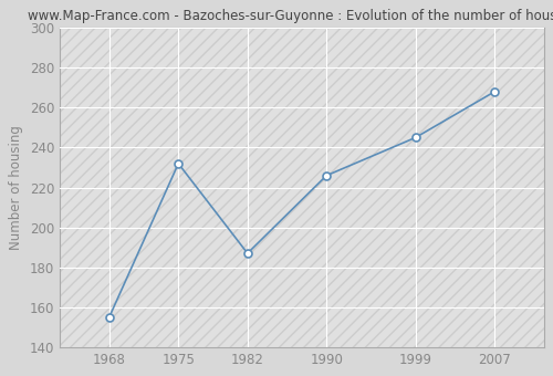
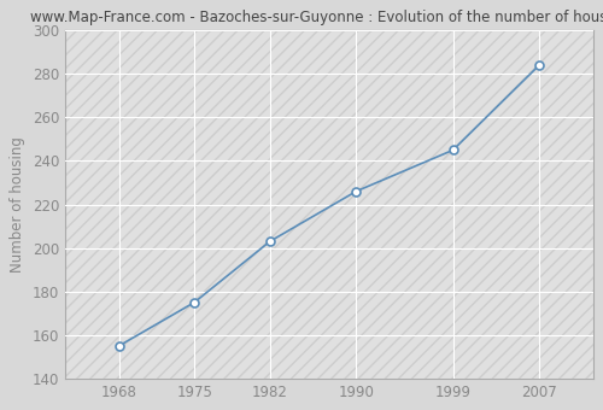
1975: 232 -> 175
1982: 187 -> 203
2007: 268 -> 284
